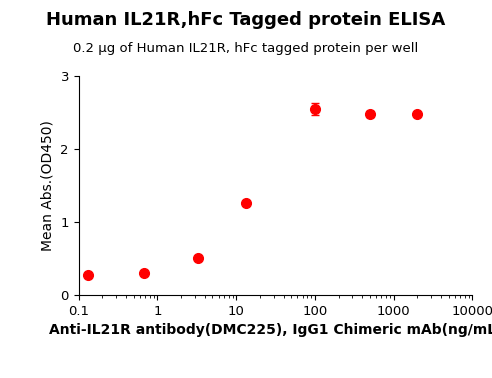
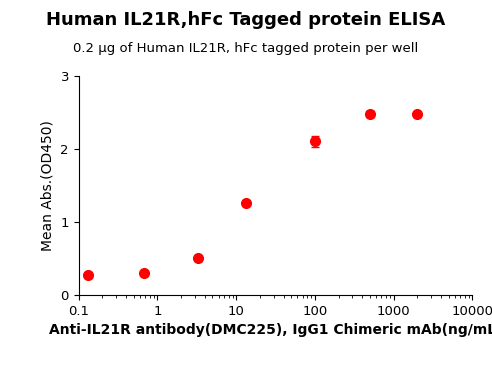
100: 2.54 -> 2.10
